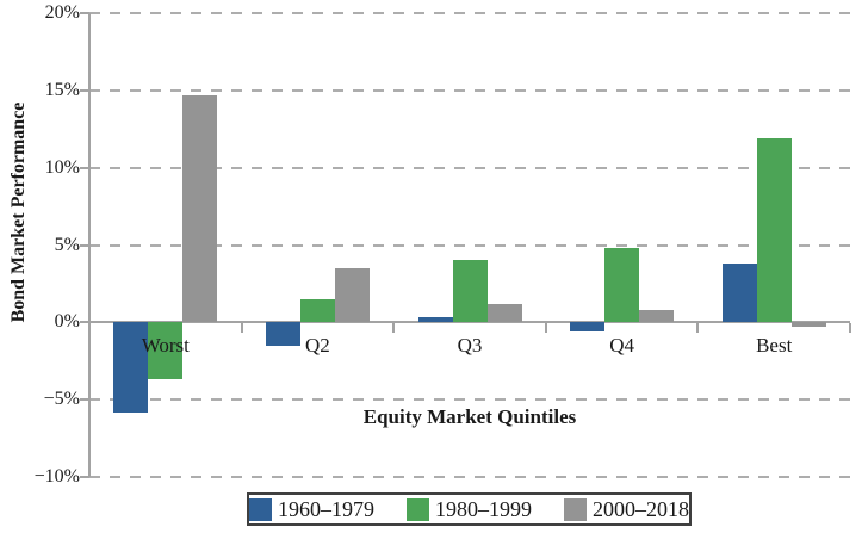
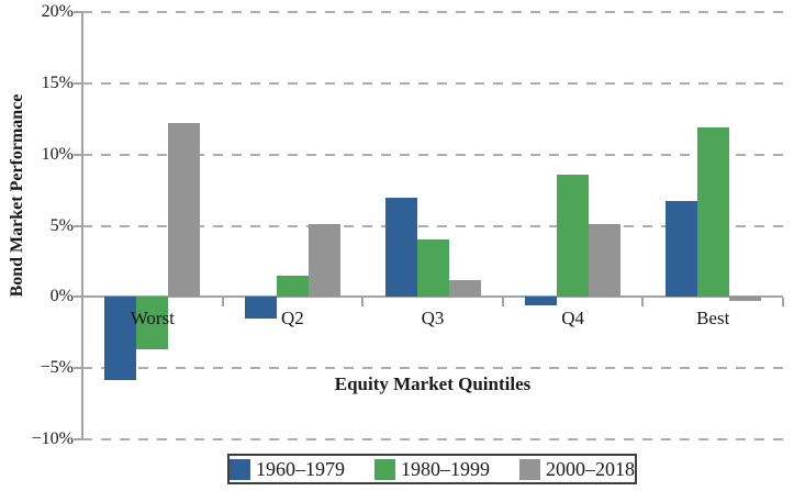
2000–2018/Worst: 14.7% -> 12.2%
2000–2018/Q2: 3.5% -> 5.1%
1960–1979/Q3: 0.3% -> 7.0%
1980–1999/Q4: 4.8% -> 8.6%
2000–2018/Q4: 0.8% -> 5.1%
1960–1979/Best: 3.8% -> 6.7%
